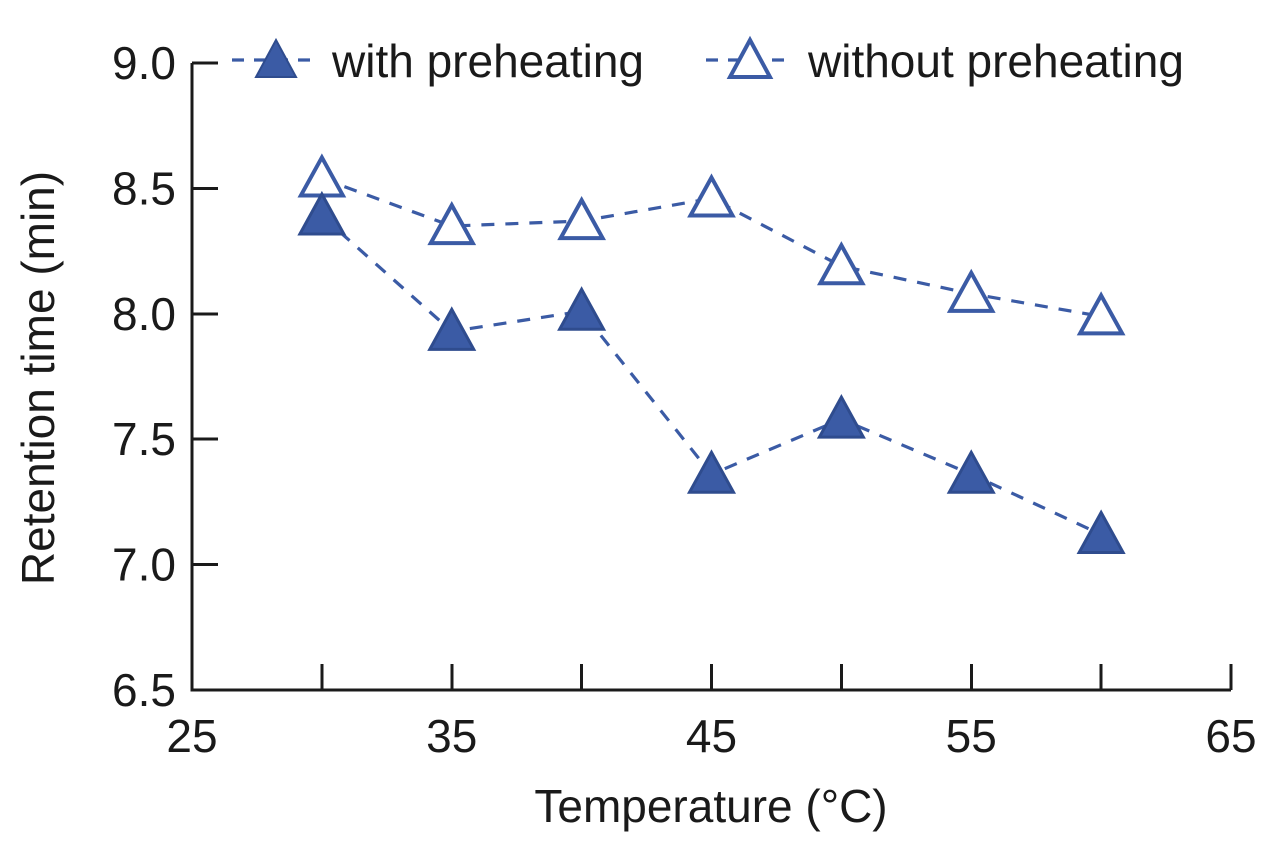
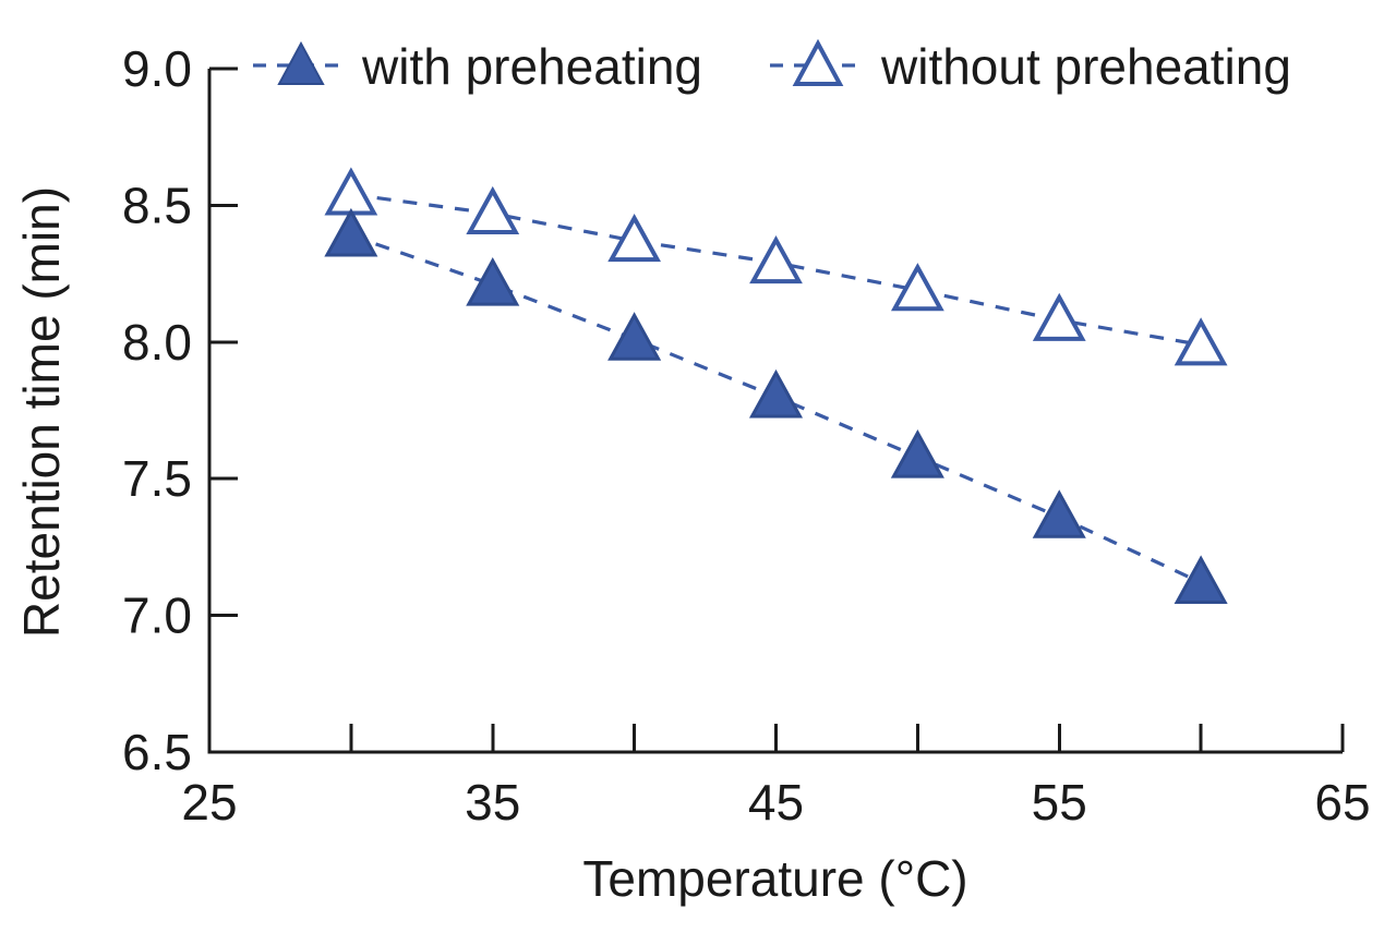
with preheating/35: 7.93 -> 8.21
without preheating/35: 8.35 -> 8.47
with preheating/45: 7.36 -> 7.80
without preheating/45: 8.46 -> 8.29
